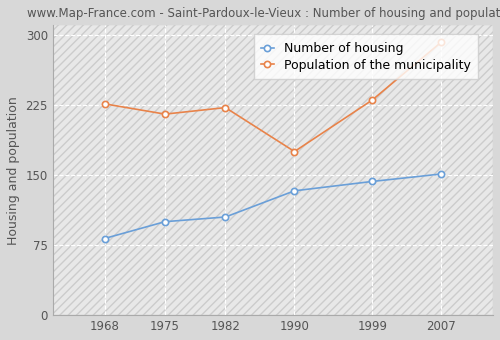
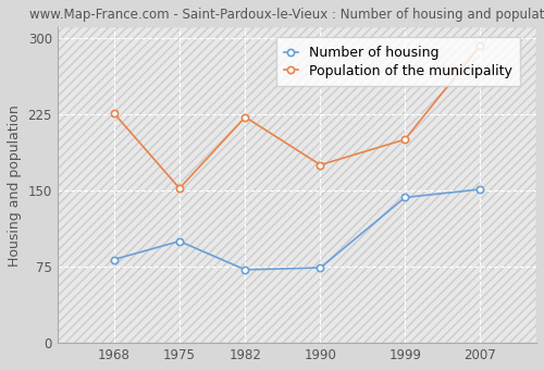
Population of the municipality/1975: 215 -> 152
Number of housing/1982: 105 -> 72
Number of housing/1990: 133 -> 74
Population of the municipality/1999: 230 -> 200
